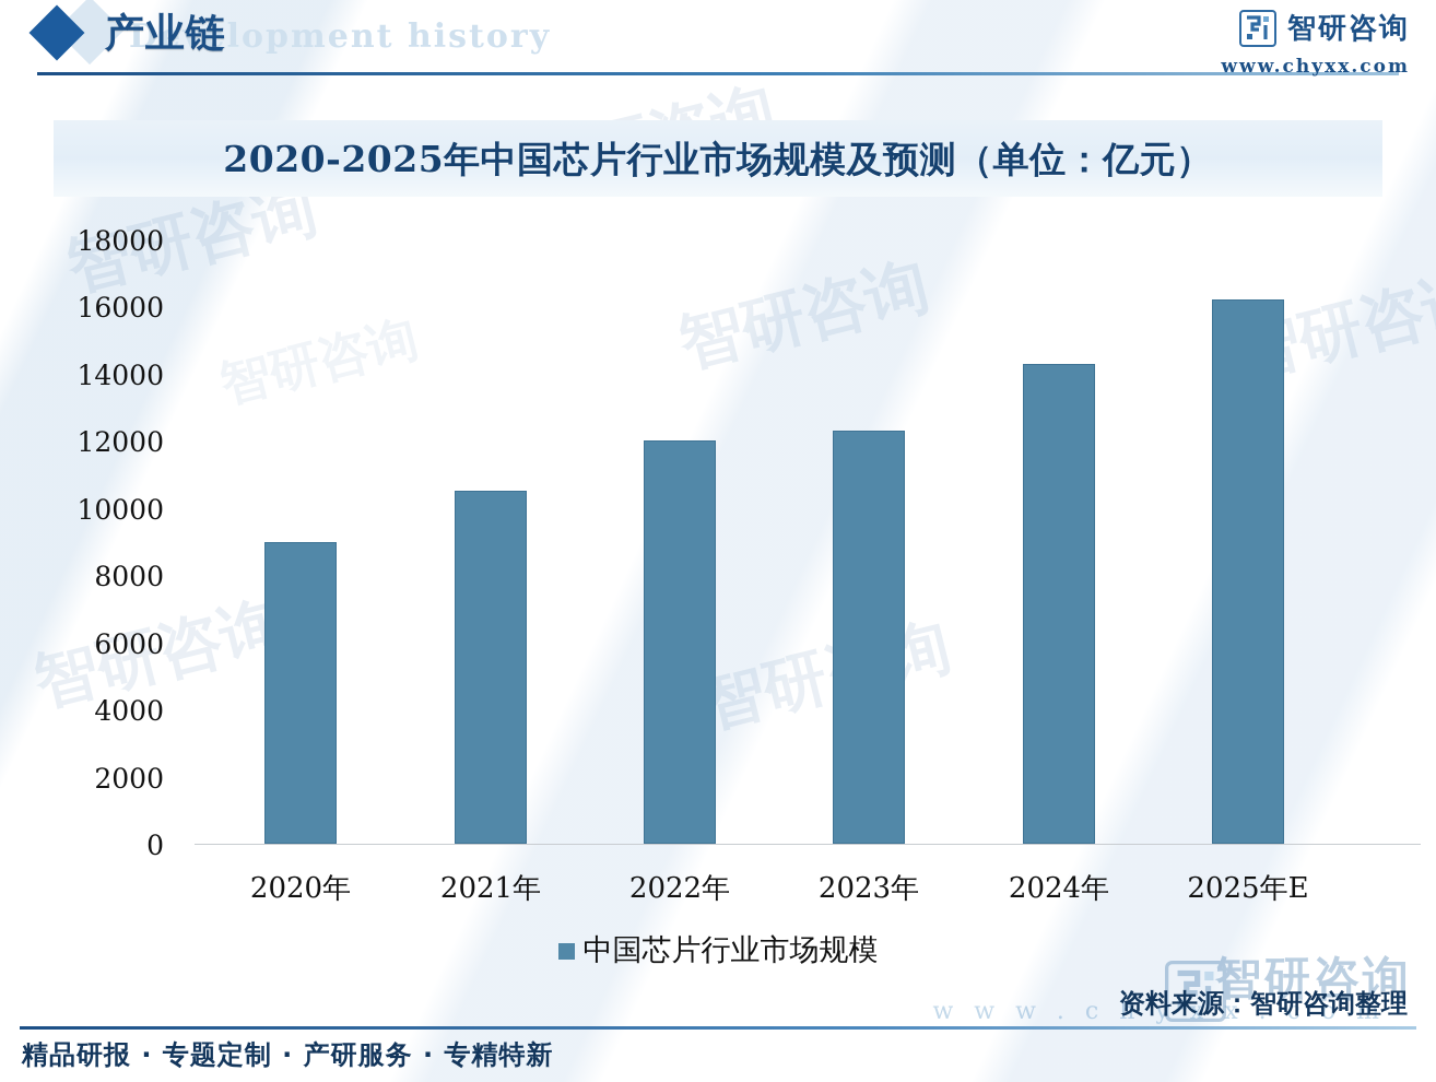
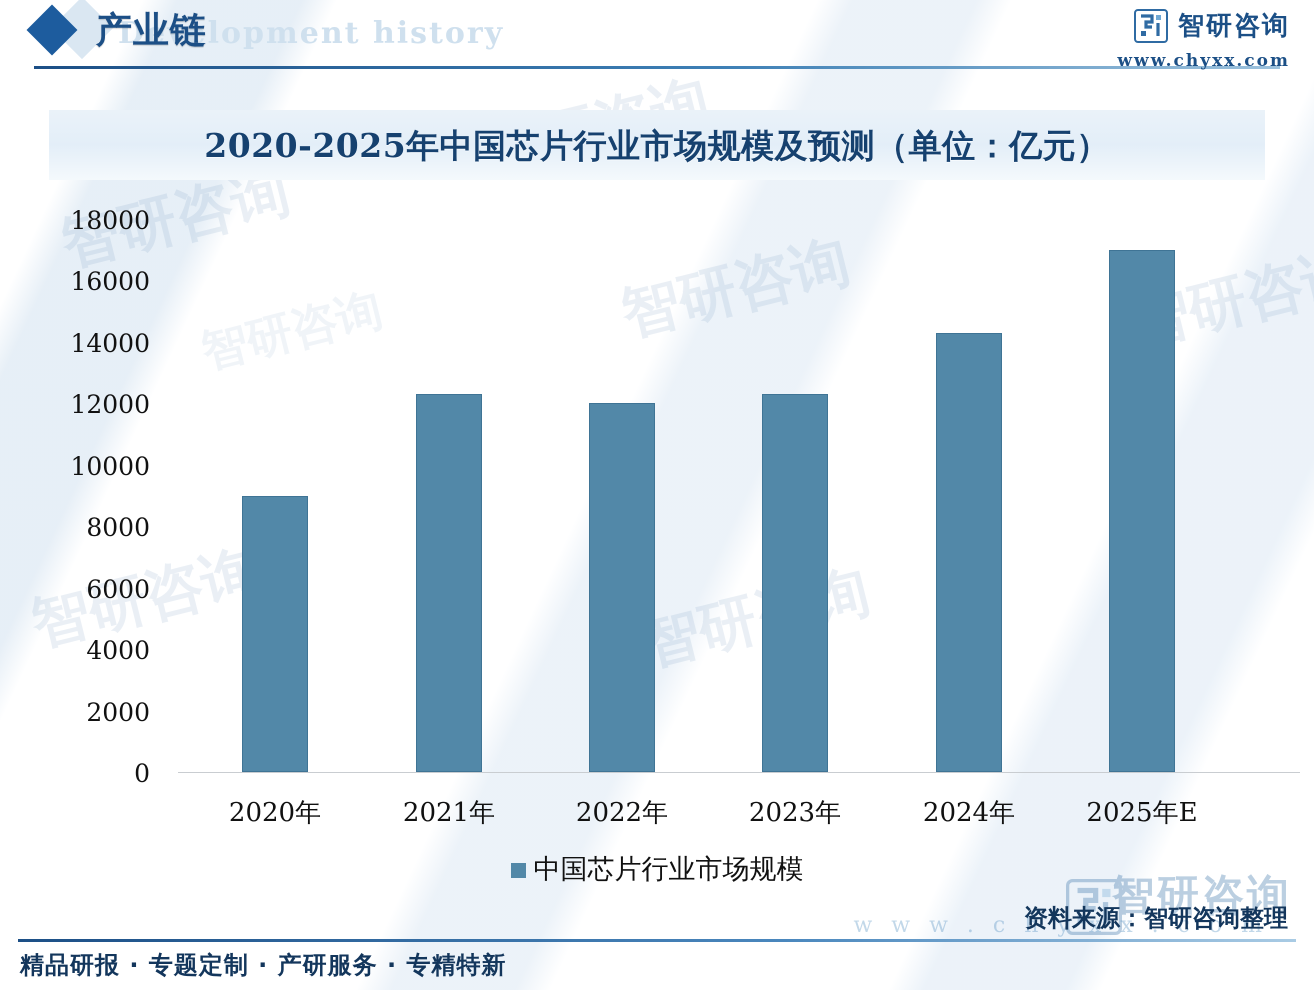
2021年: 10500 -> 12300
2025年E: 16200 -> 17000
